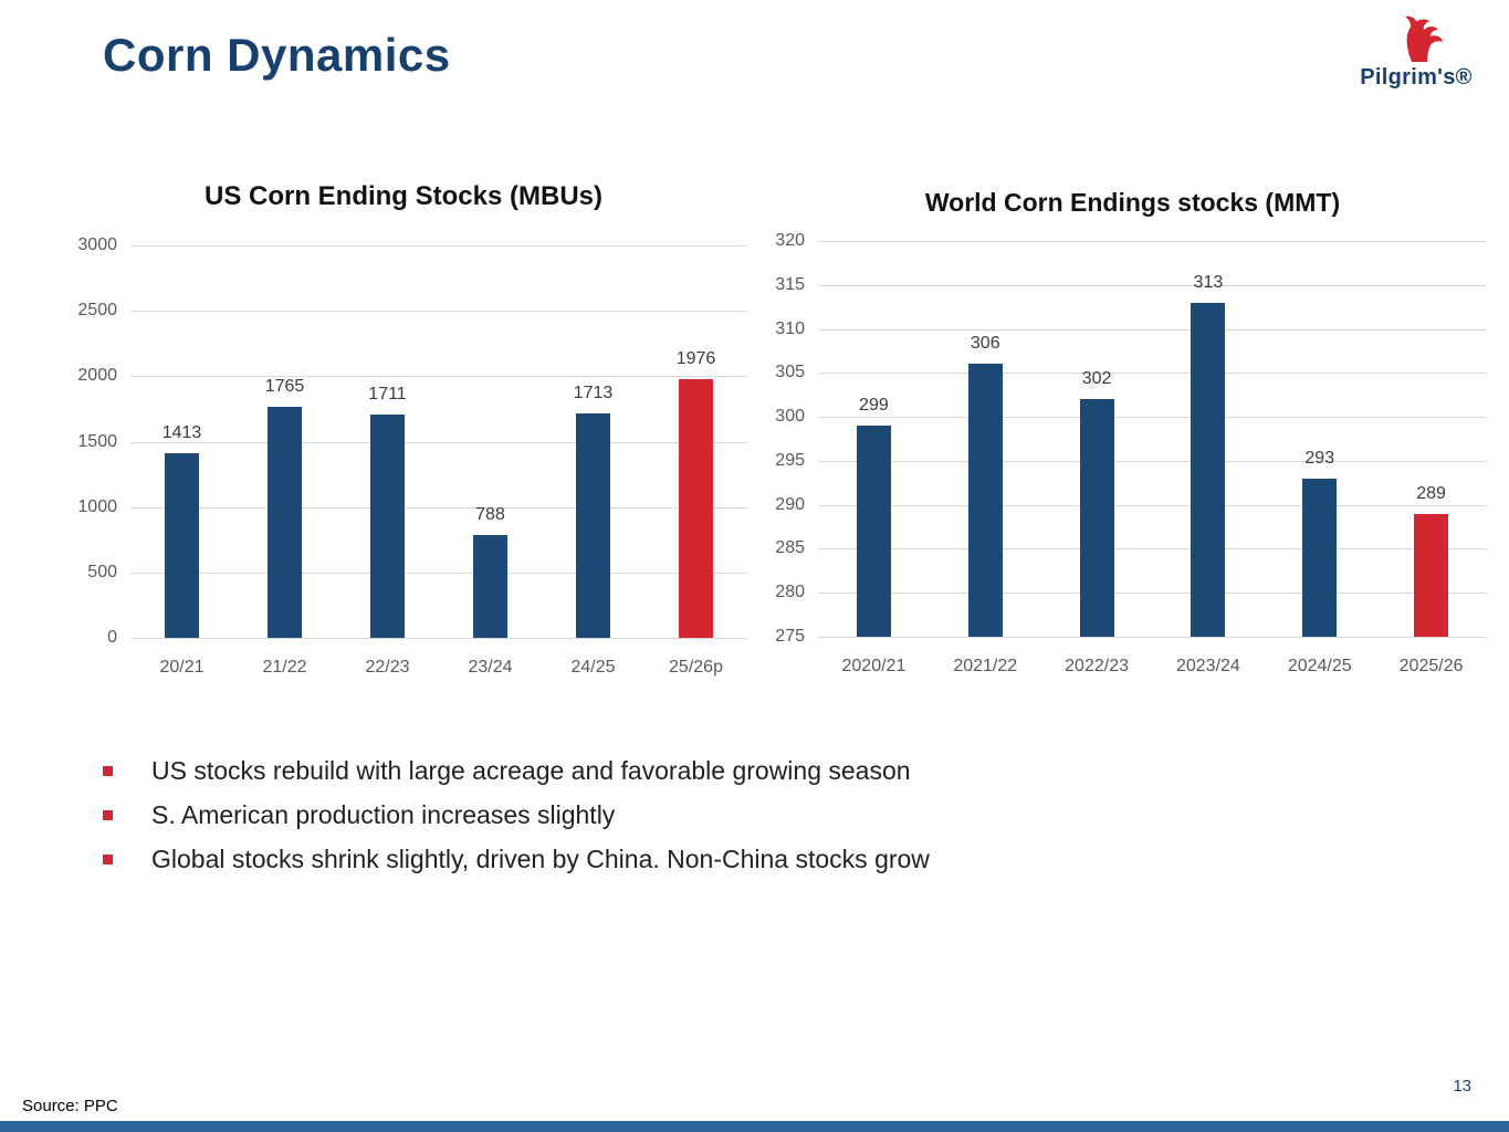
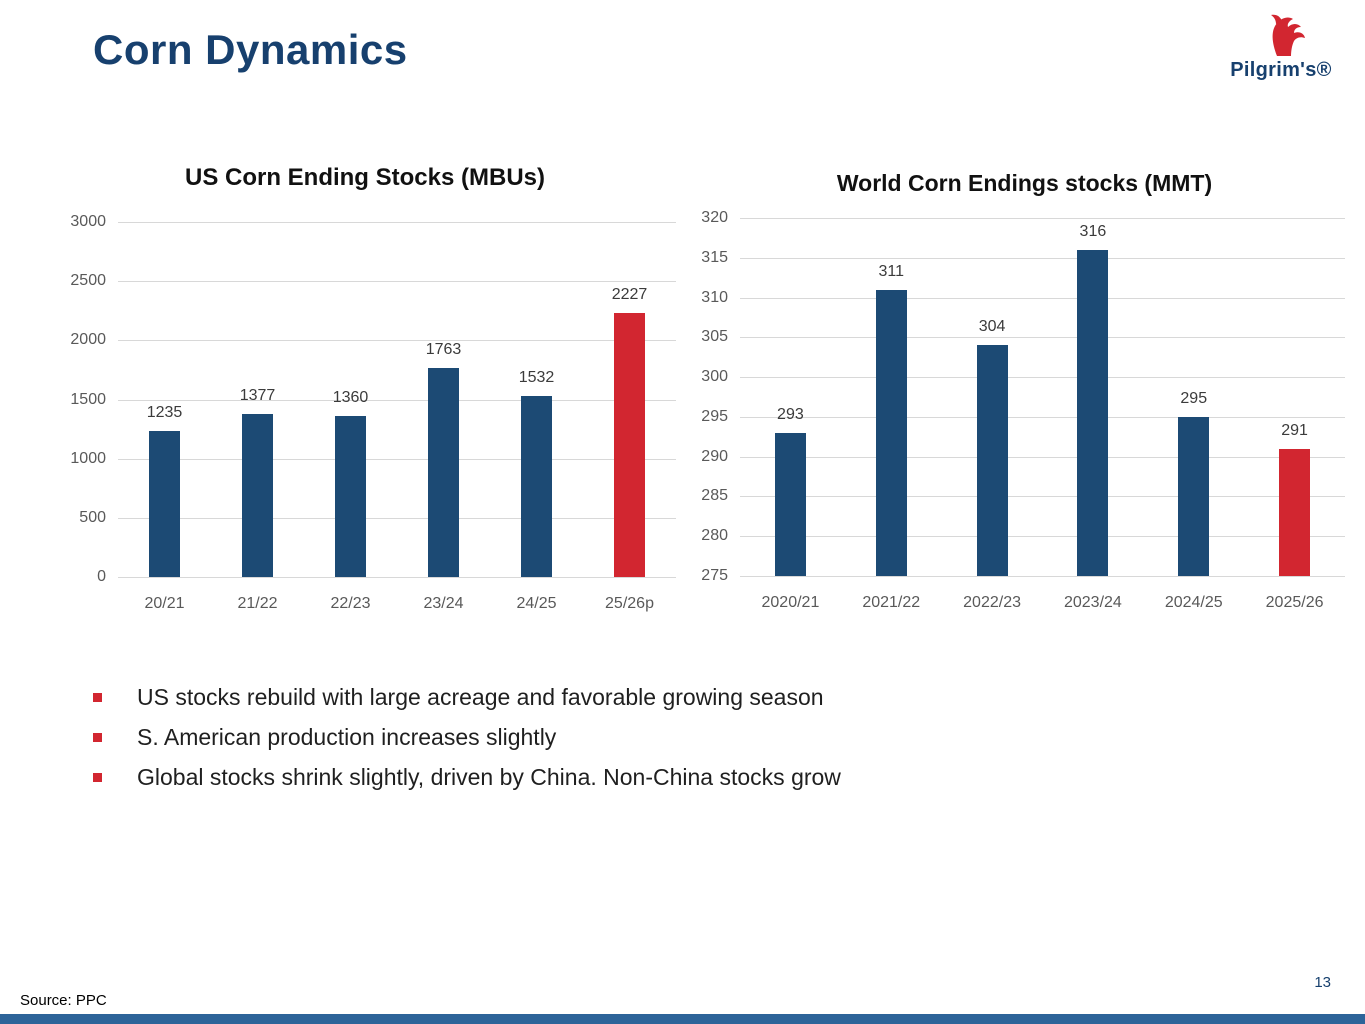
US Corn Ending Stocks (MBUs)/20/21: 1413 -> 1235
US Corn Ending Stocks (MBUs)/21/22: 1765 -> 1377
US Corn Ending Stocks (MBUs)/22/23: 1711 -> 1360
US Corn Ending Stocks (MBUs)/23/24: 788 -> 1763
US Corn Ending Stocks (MBUs)/24/25: 1713 -> 1532
US Corn Ending Stocks (MBUs)/25/26p: 1976 -> 2227
World Corn Endings stocks (MMT)/2020/21: 299 -> 293
World Corn Endings stocks (MMT)/2021/22: 306 -> 311
World Corn Endings stocks (MMT)/2022/23: 302 -> 304
World Corn Endings stocks (MMT)/2023/24: 313 -> 316
World Corn Endings stocks (MMT)/2024/25: 293 -> 295
World Corn Endings stocks (MMT)/2025/26: 289 -> 291
